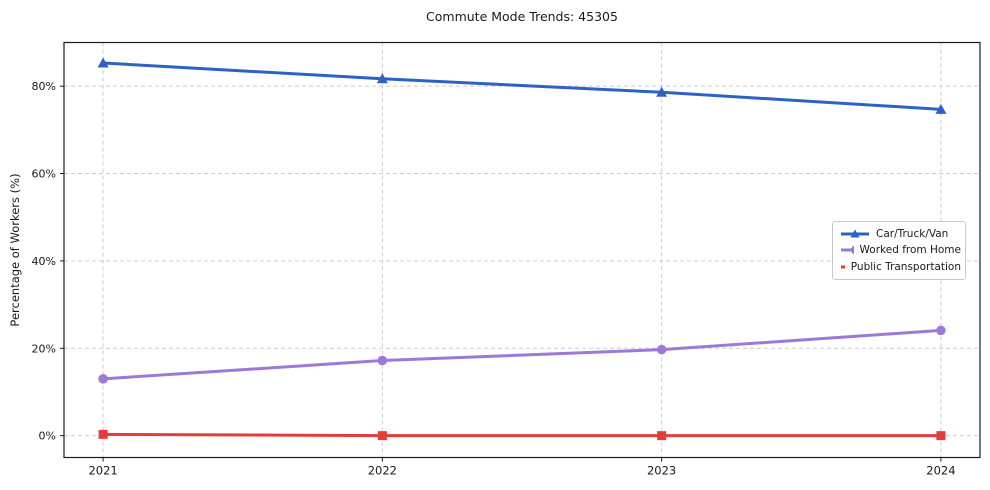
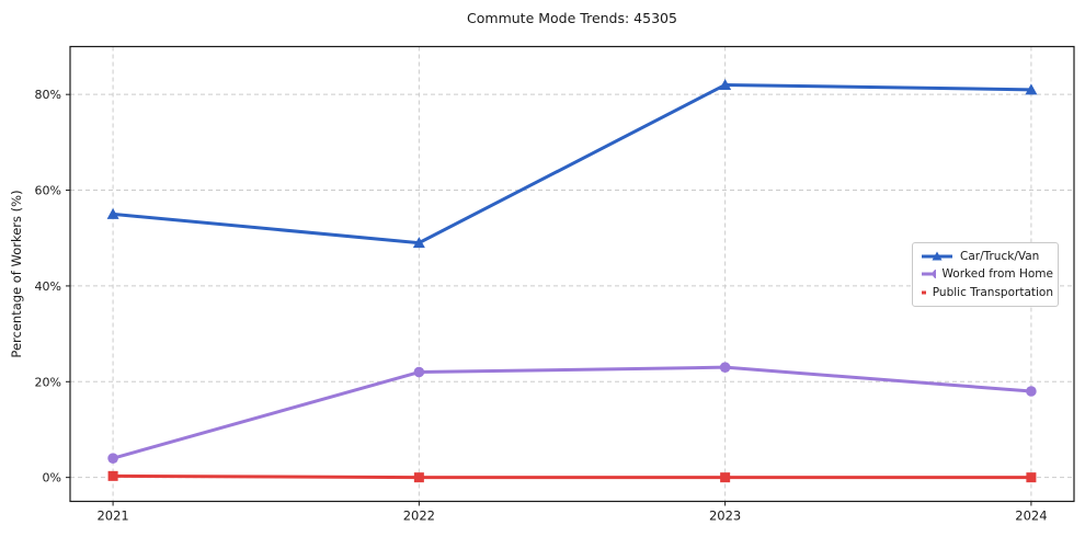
Car/Truck/Van/2021: 85% -> 55%
Worked from Home/2021: 13% -> 4%
Car/Truck/Van/2022: 82% -> 49%
Worked from Home/2022: 17% -> 22%
Car/Truck/Van/2023: 79% -> 82%
Worked from Home/2023: 20% -> 23%
Car/Truck/Van/2024: 75% -> 81%
Worked from Home/2024: 24% -> 18%
